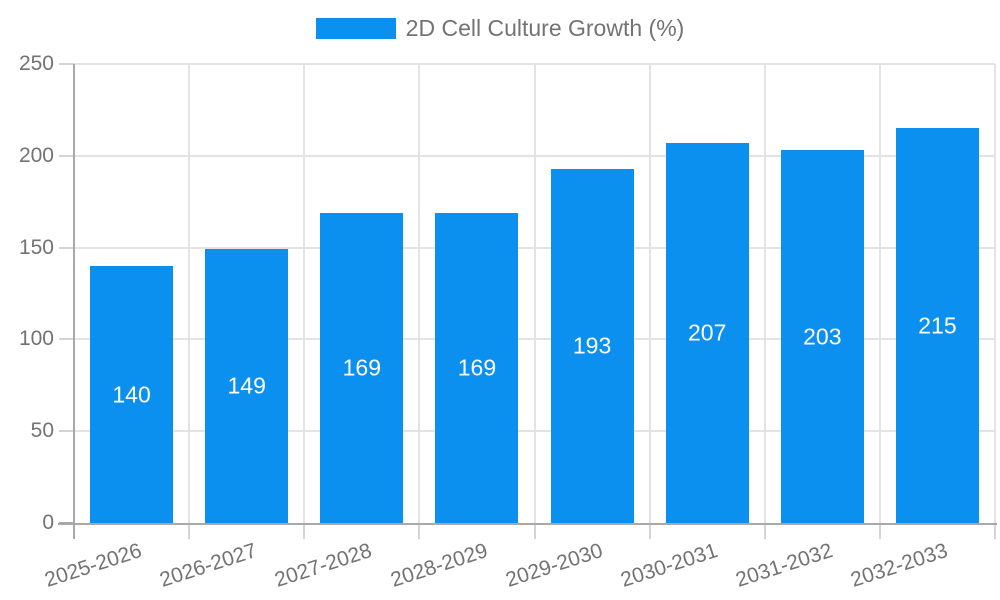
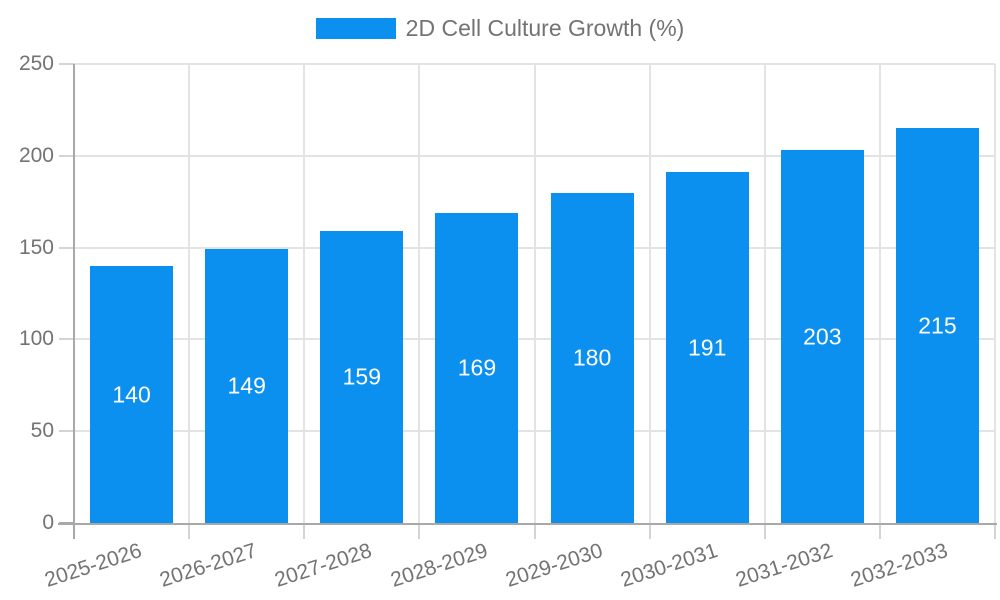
2027-2028: 169 -> 159
2029-2030: 193 -> 180
2030-2031: 207 -> 191
